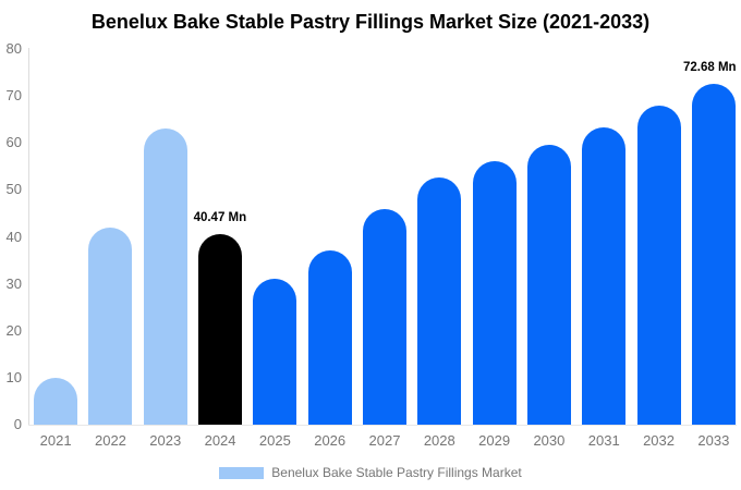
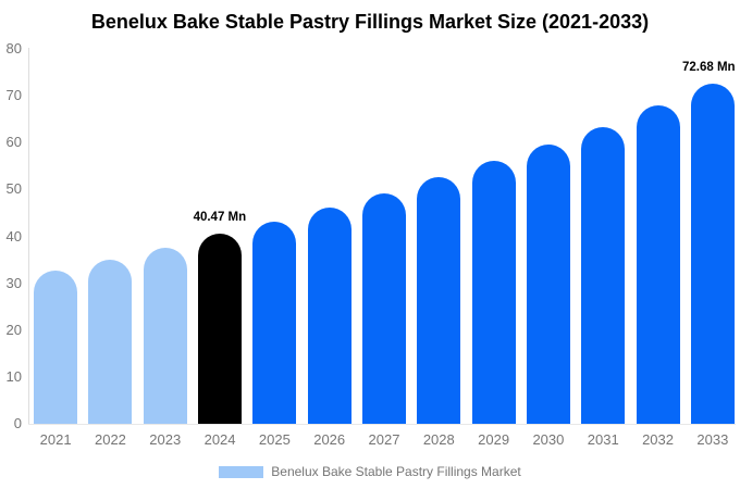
2021: 10 -> 33
2022: 42 -> 35
2023: 63 -> 38
2025: 31 -> 43
2026: 37 -> 46
2027: 46 -> 49
